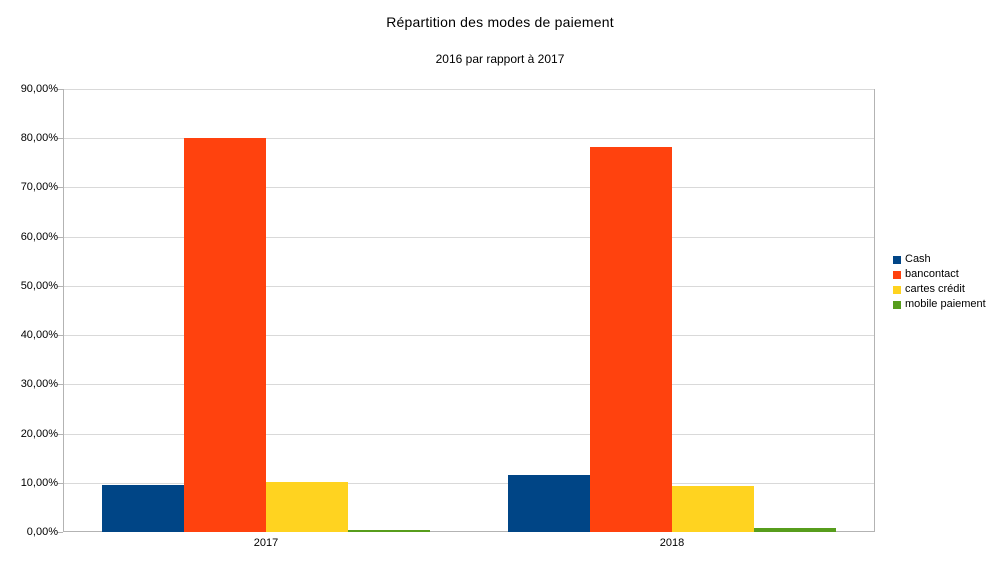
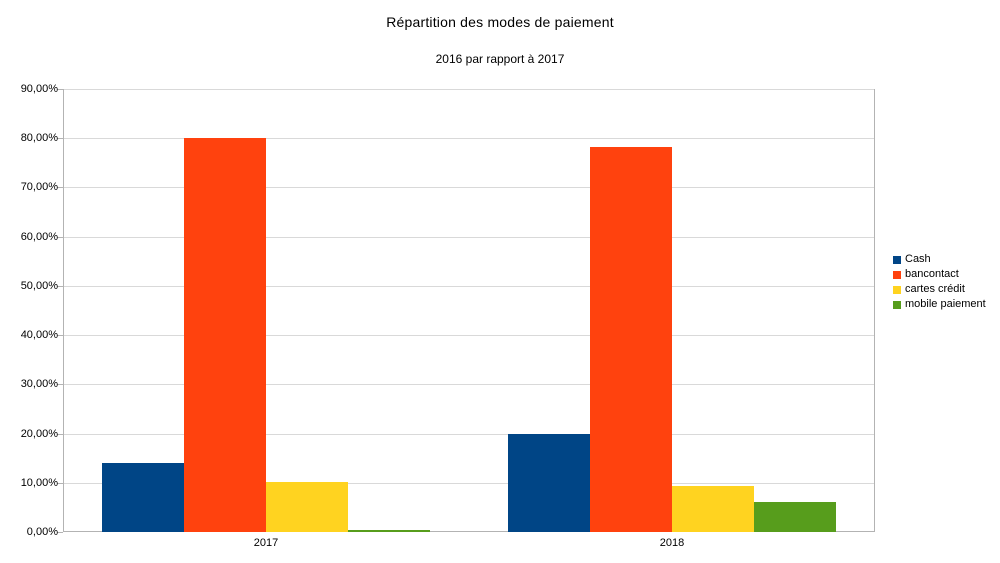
Cash/2017: 10% -> 14%
Cash/2018: 12% -> 20%
mobile paiement/2018: 1% -> 6%
